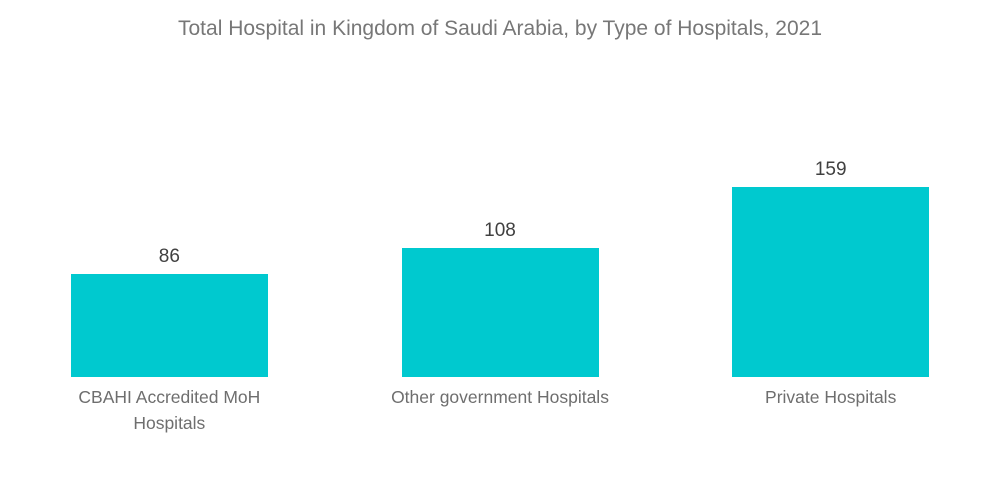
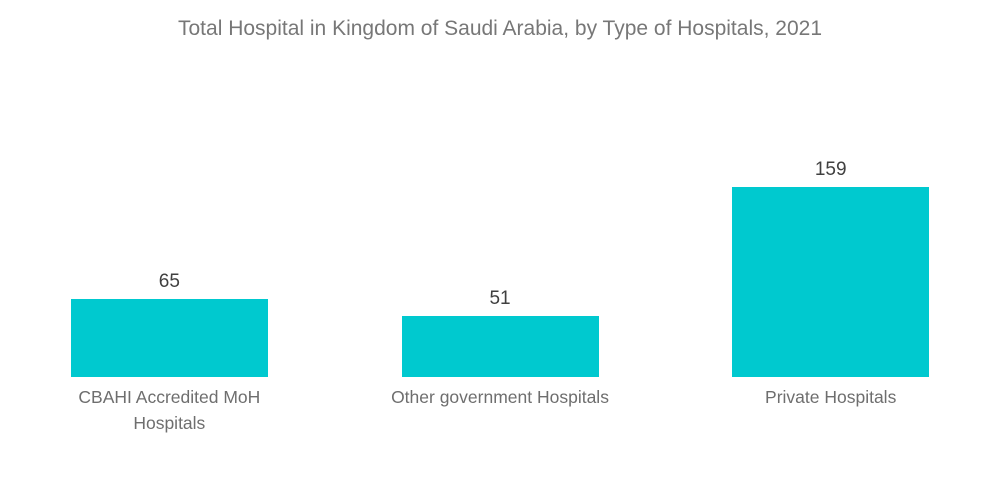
CBAHI Accredited MoH Hospitals: 86 -> 65
Other government Hospitals: 108 -> 51
